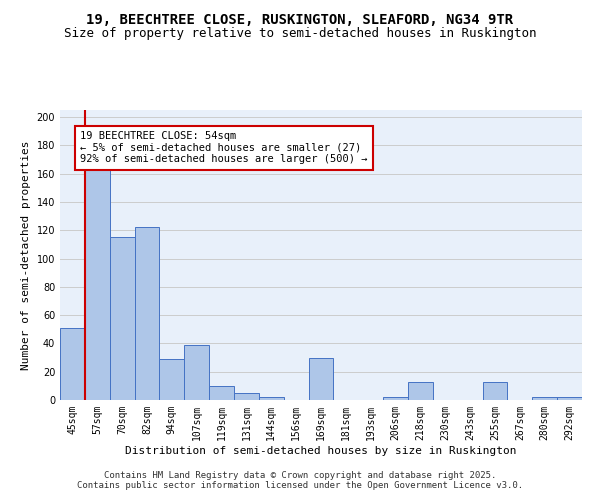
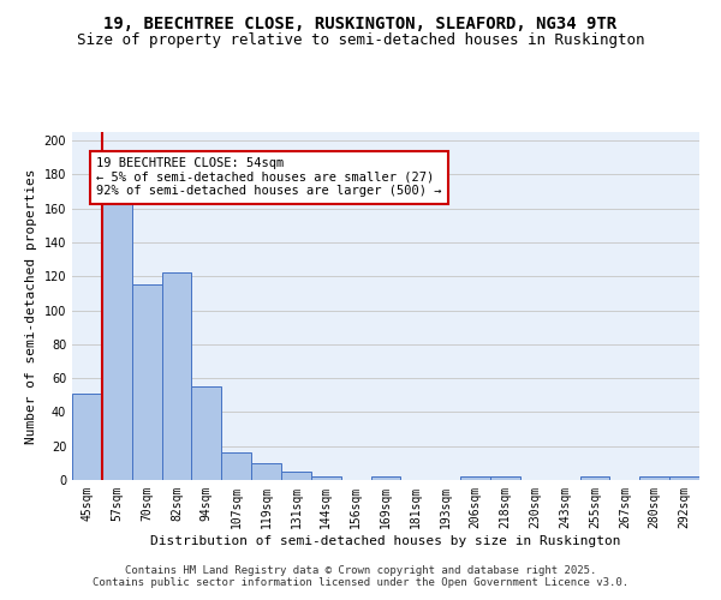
94sqm: 29 -> 55
107sqm: 39 -> 16
169sqm: 30 -> 2
218sqm: 13 -> 2
255sqm: 13 -> 2
